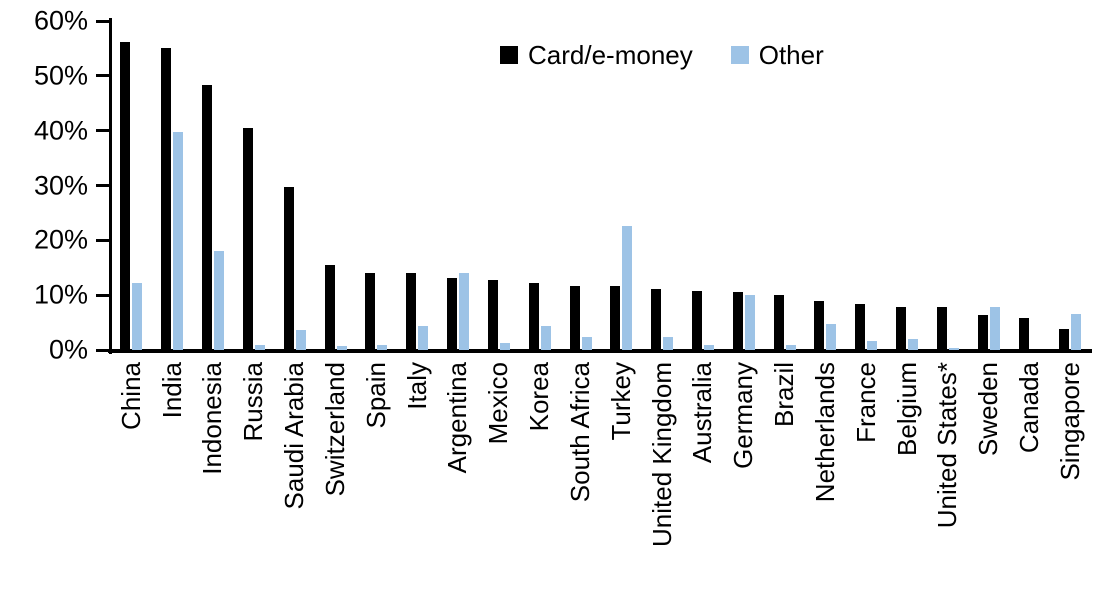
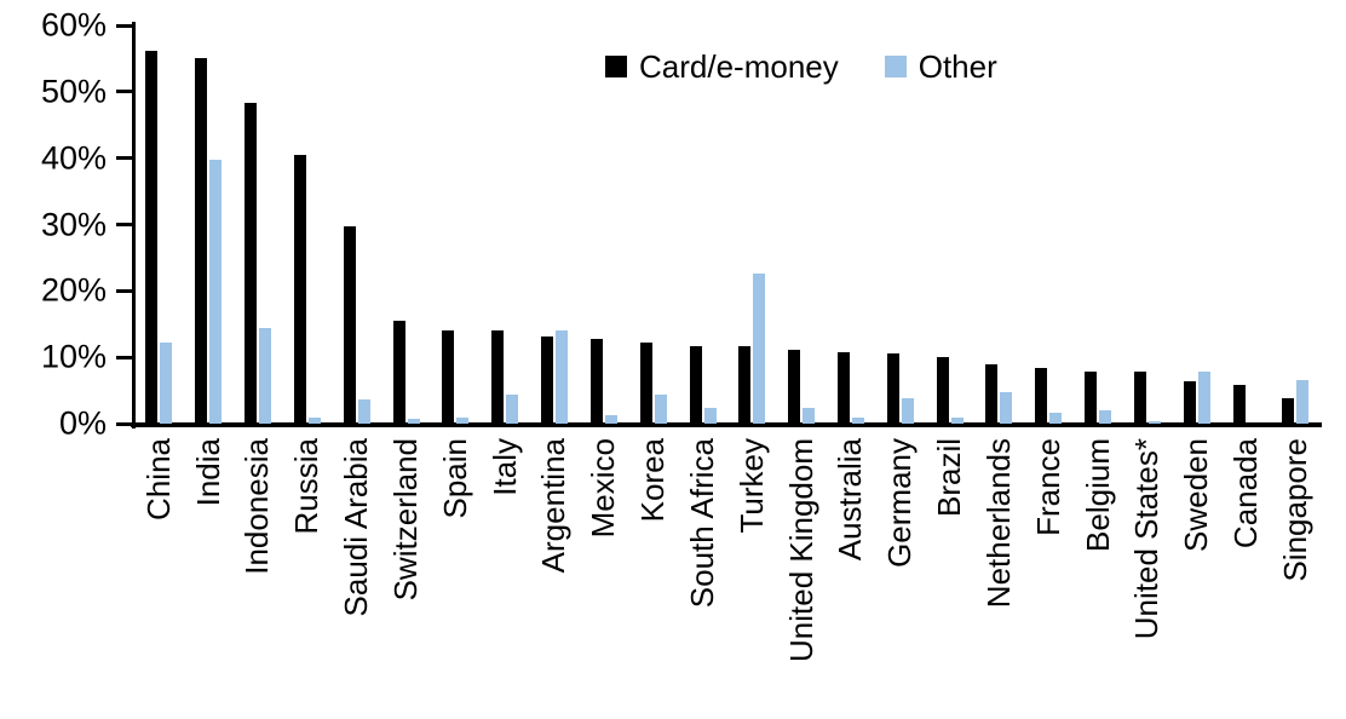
Other/Indonesia: 18% -> 14%
Other/Germany: 10% -> 4%
